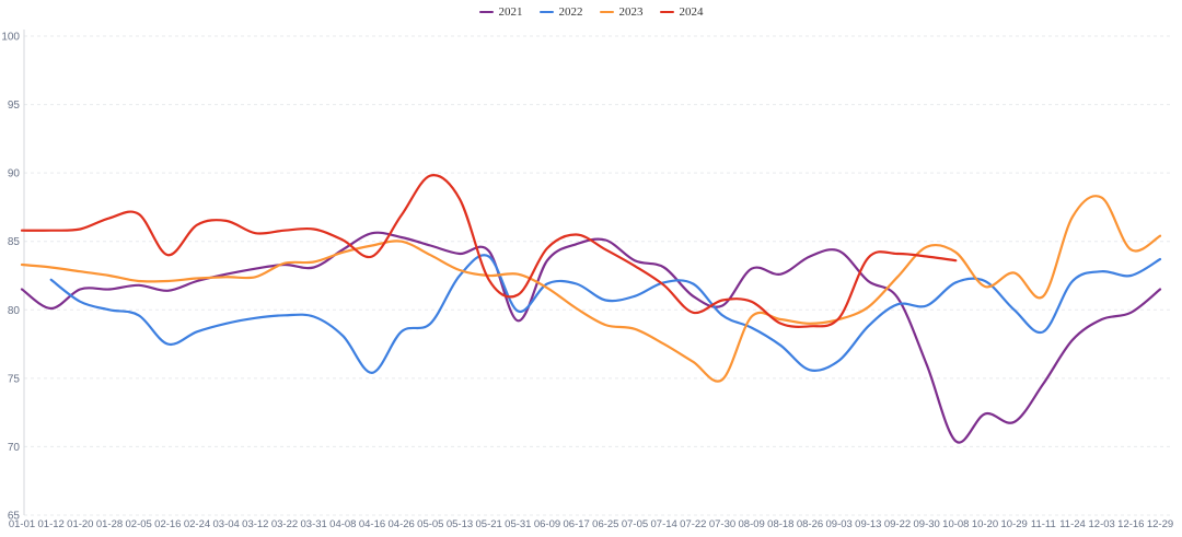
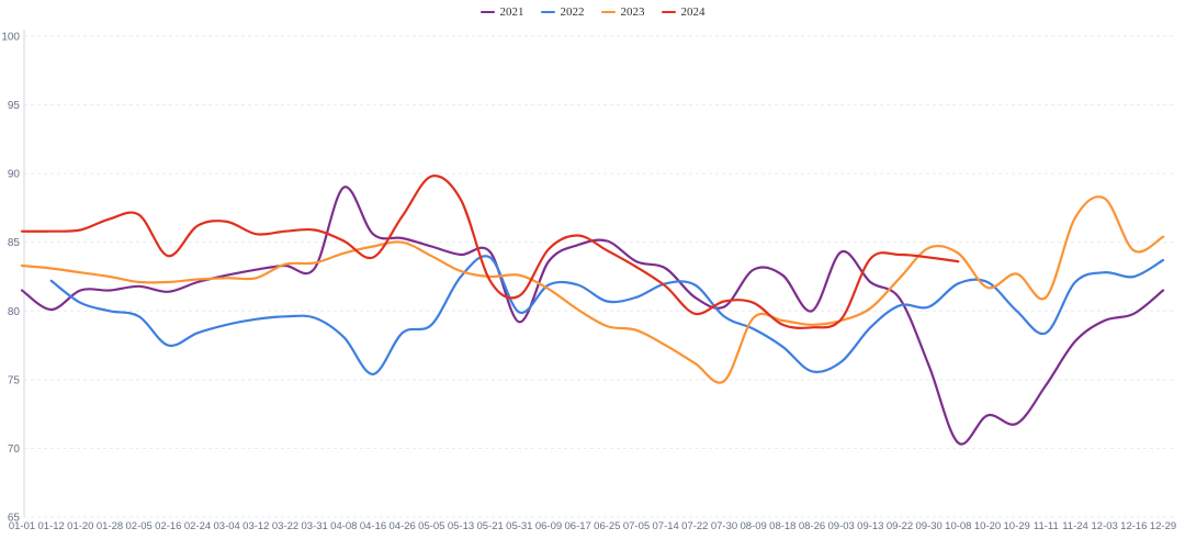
2021/04-08: 84.4 -> 89.0
2021/08-26: 83.9 -> 80.0
